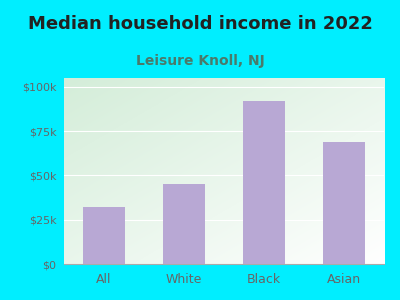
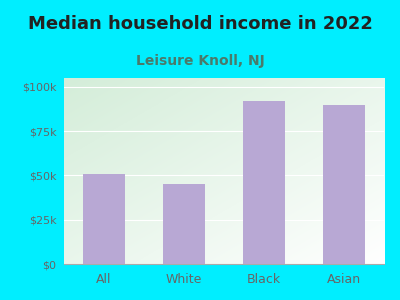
All: $32k -> $51k
Asian: $69k -> $90k
